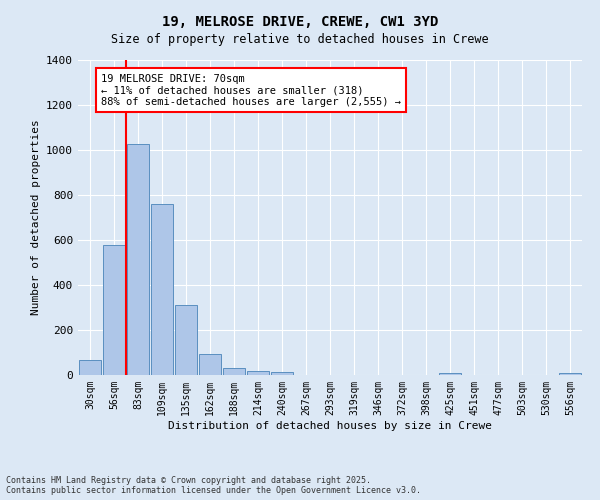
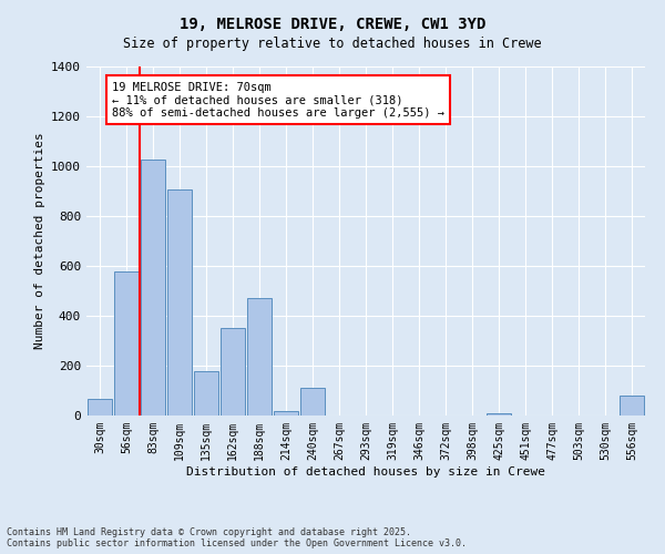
109sqm: 760 -> 905
135sqm: 310 -> 180
162sqm: 95 -> 350
188sqm: 30 -> 470
240sqm: 15 -> 110
556sqm: 10 -> 80
